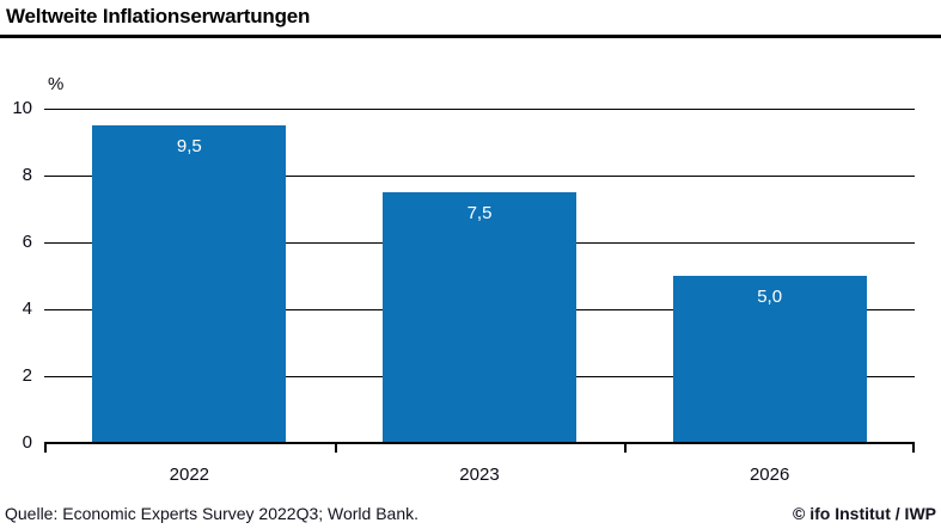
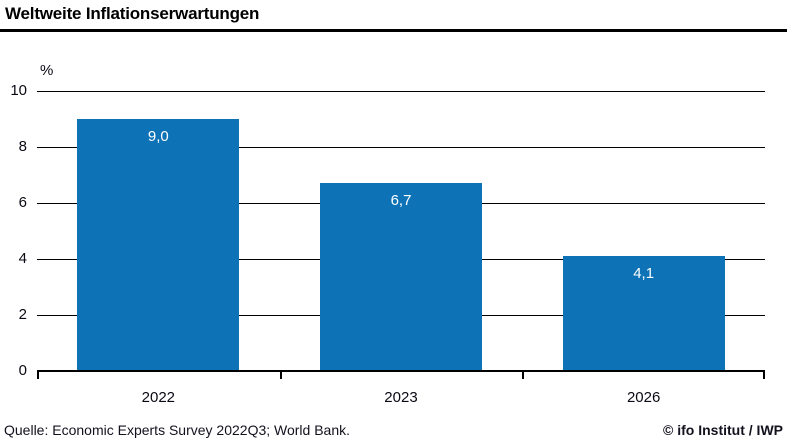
2022: 9,5 -> 9,0
2023: 7,5 -> 6,7
2026: 5,0 -> 4,1
